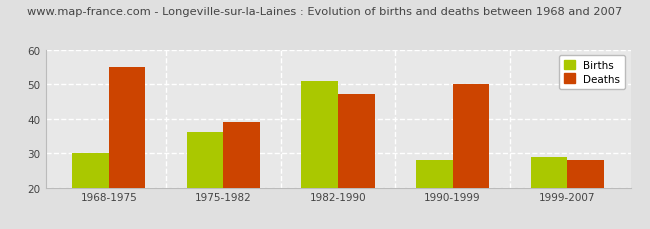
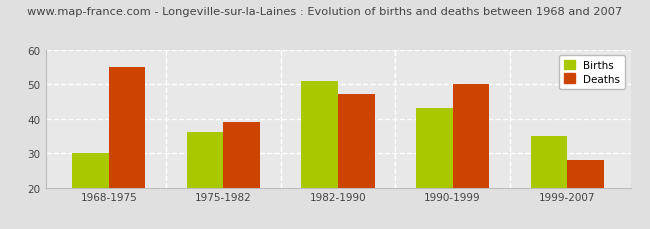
Births/1990-1999: 28 -> 43
Births/1999-2007: 29 -> 35
